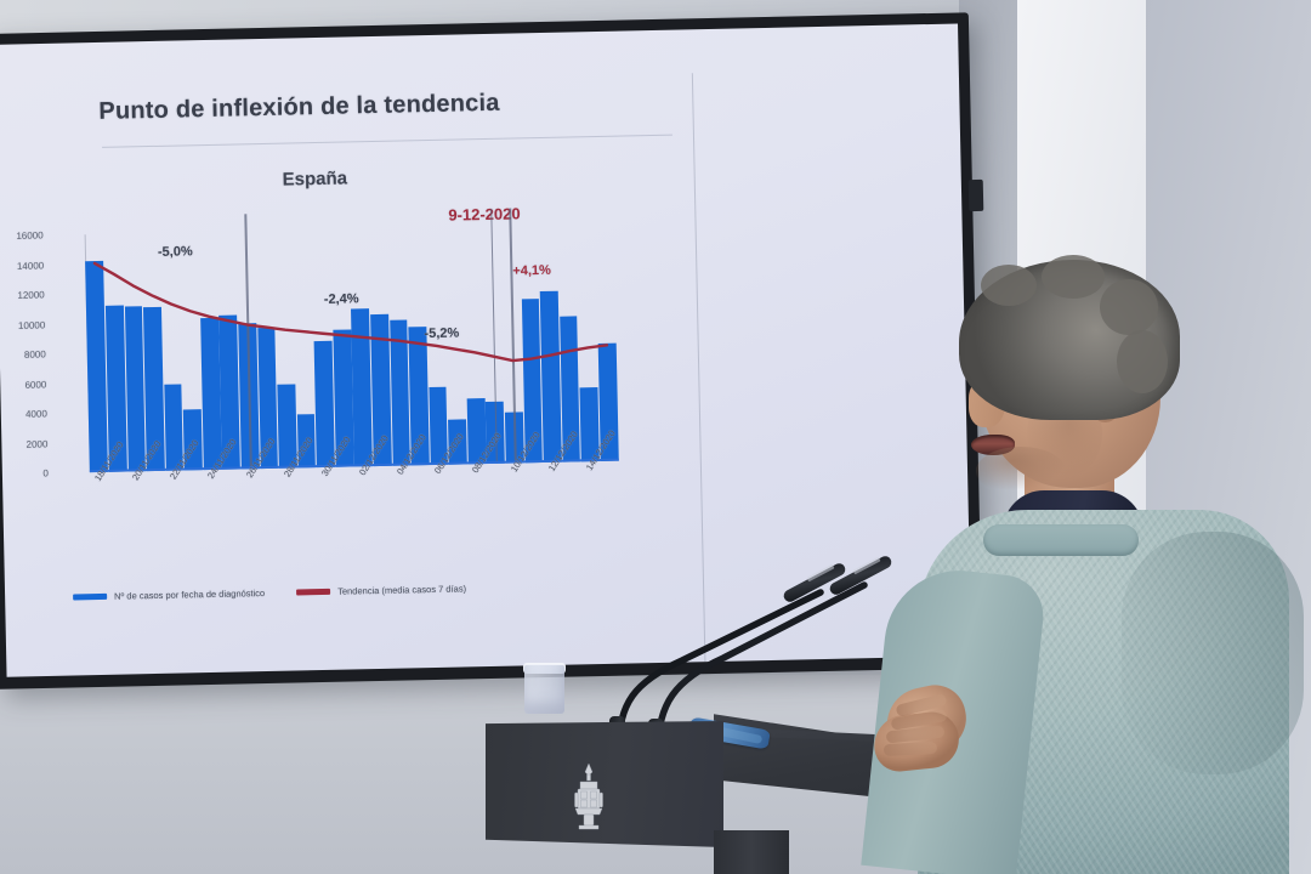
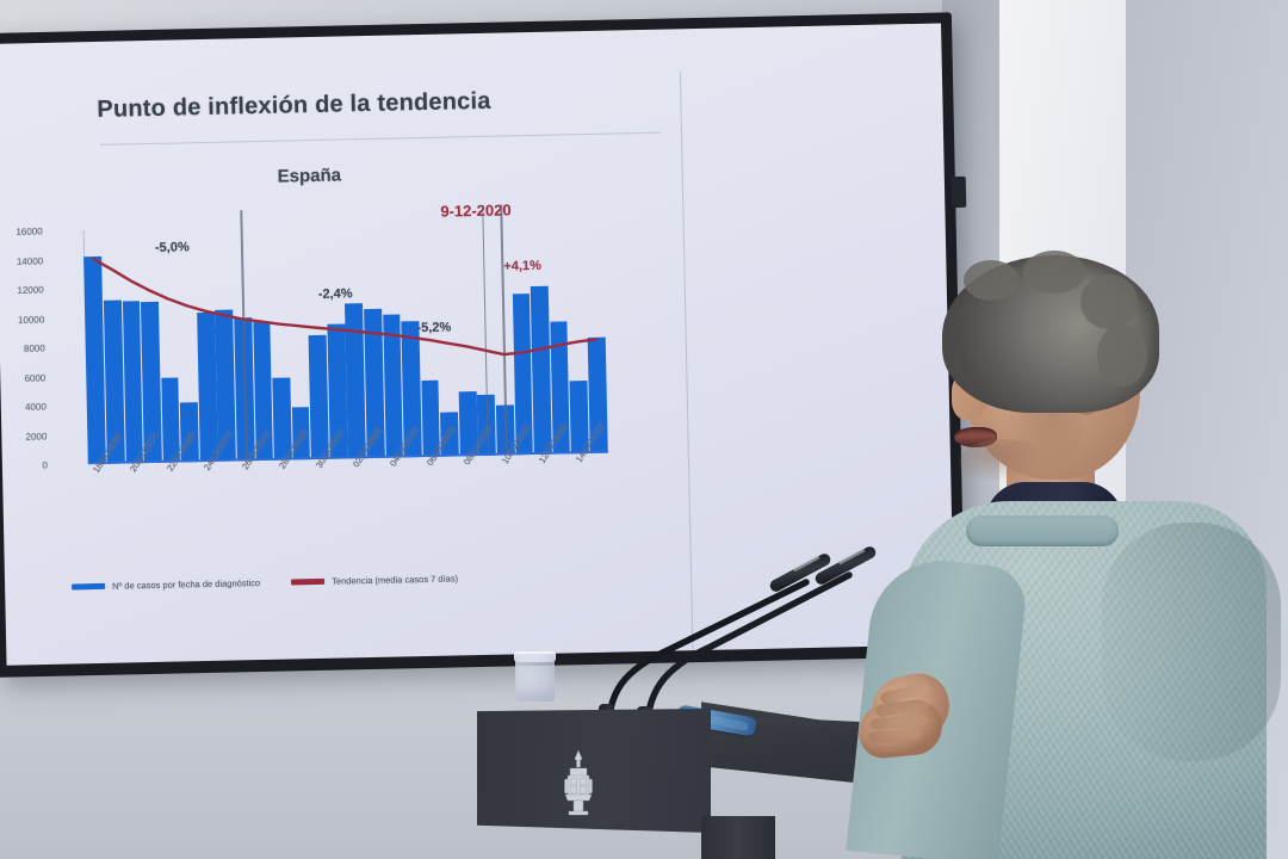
Nº de casos por fecha de diagnóstico/12/12/2020: 9800 -> 9100
